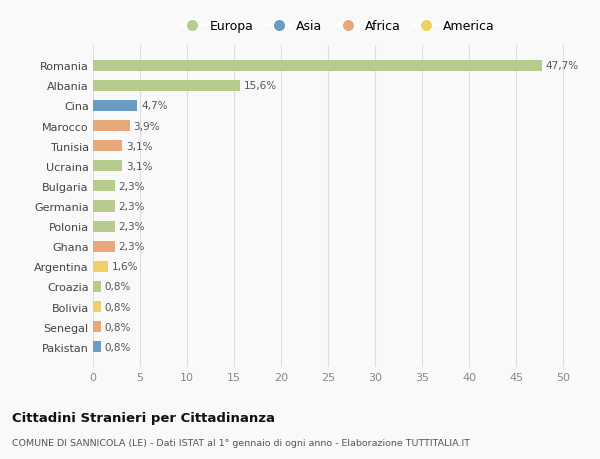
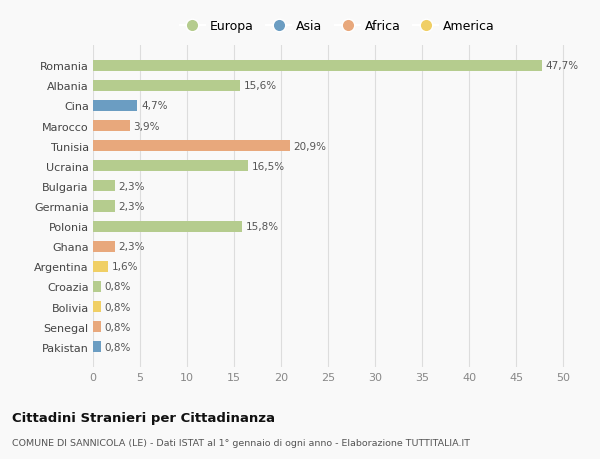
Tunisia: 3,1% -> 20,9%
Ucraina: 3,1% -> 16,5%
Polonia: 2,3% -> 15,8%
